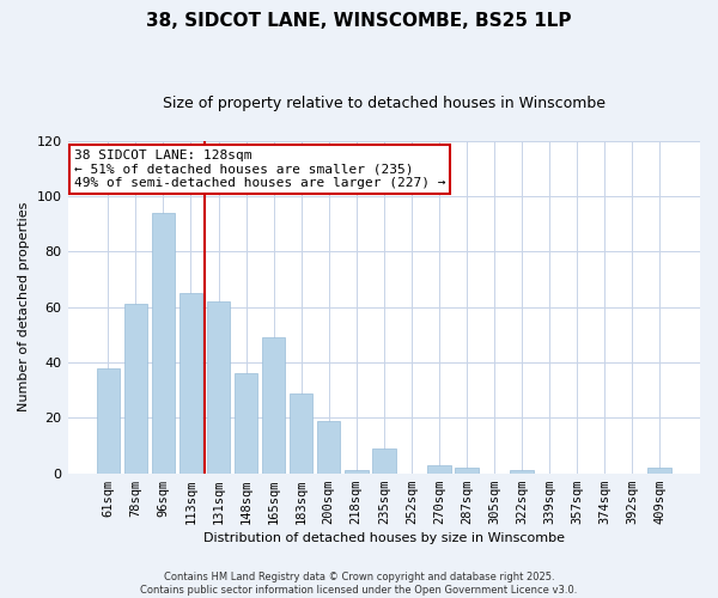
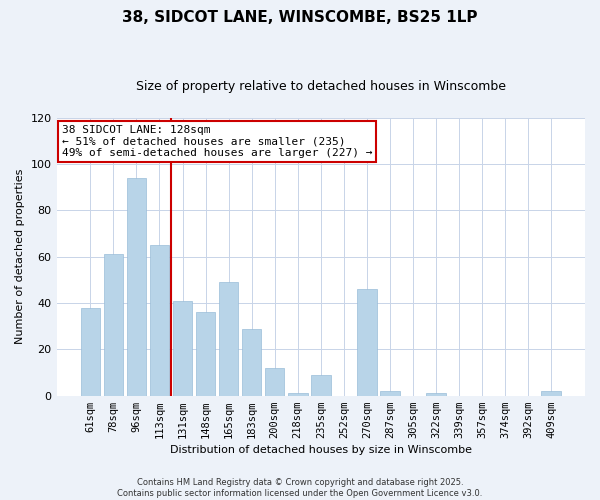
131sqm: 62 -> 41
200sqm: 19 -> 12
270sqm: 3 -> 46
